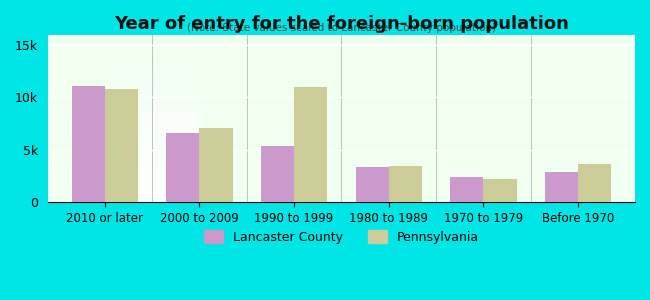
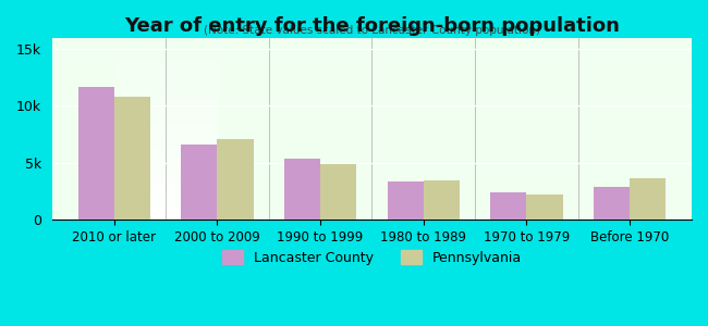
Lancaster County/2010 or later: 11.1k -> 11.7k
Pennsylvania/1990 to 1999: 11.0k -> 4.9k
